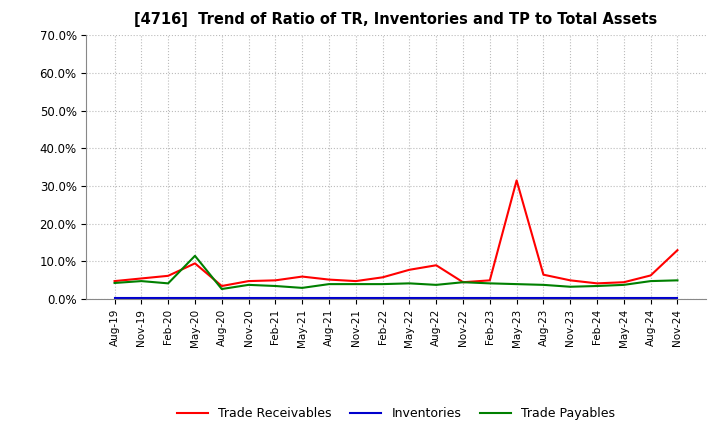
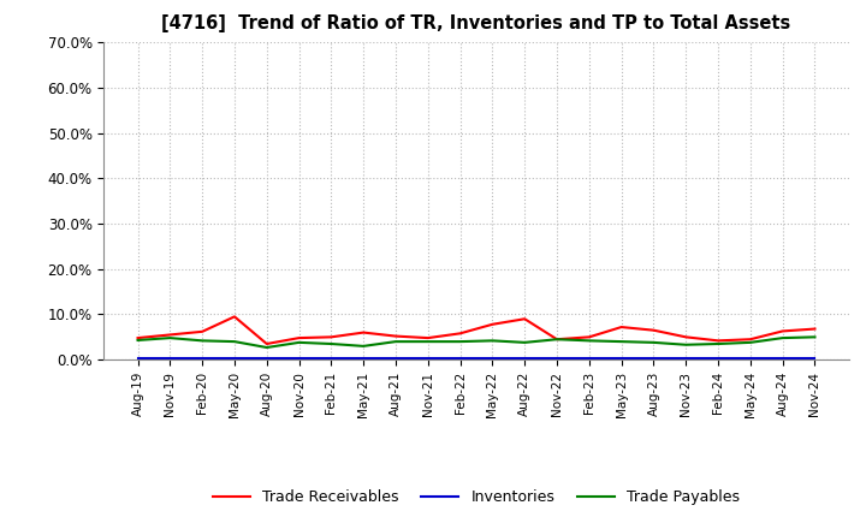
Trade Payables/May-20: 11.5% -> 4.0%
Trade Receivables/May-23: 31.5% -> 7.2%
Trade Receivables/Nov-24: 13.0% -> 6.8%
